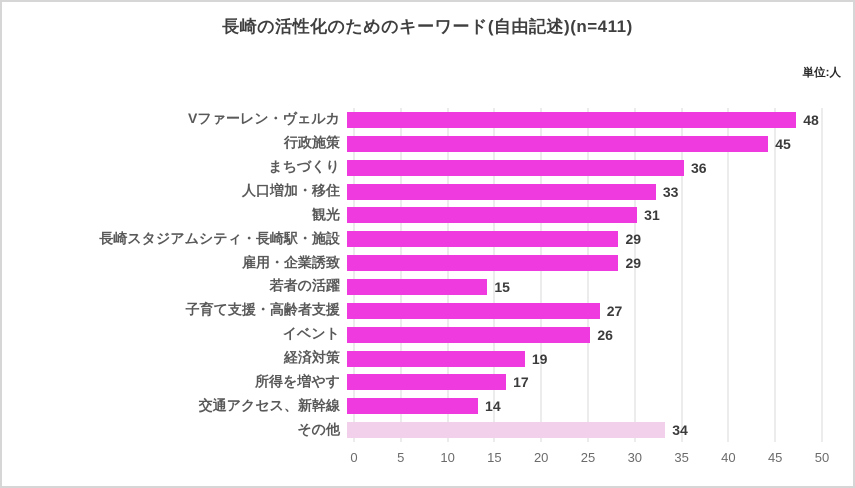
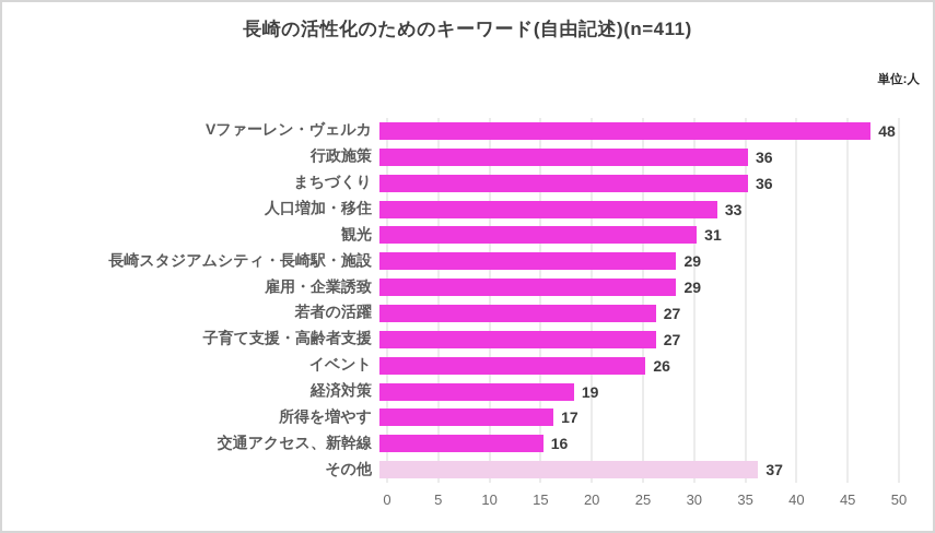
行政施策: 45 -> 36
若者の活躍: 15 -> 27
交通アクセス、新幹線: 14 -> 16
その他: 34 -> 37
